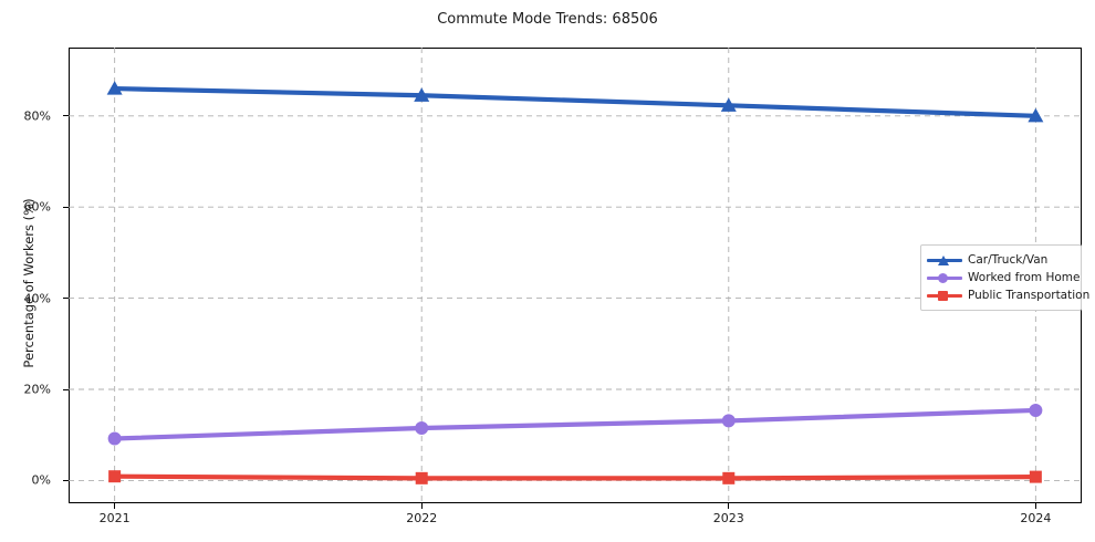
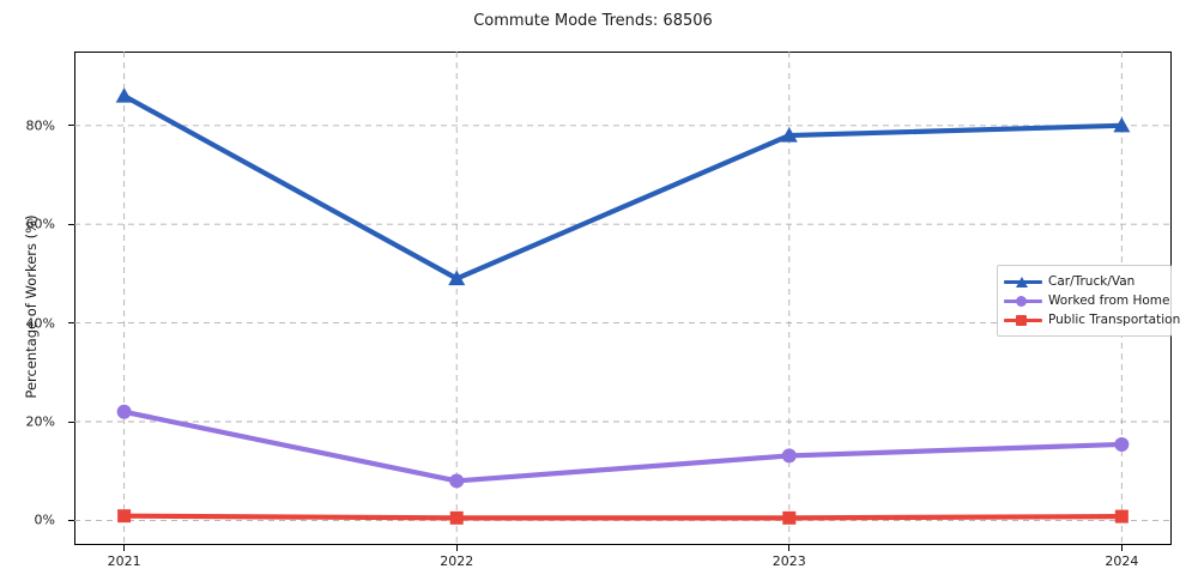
Worked from Home/2021: 9% -> 22%
Car/Truck/Van/2022: 84% -> 49%
Worked from Home/2022: 12% -> 8%
Car/Truck/Van/2023: 82% -> 78%
